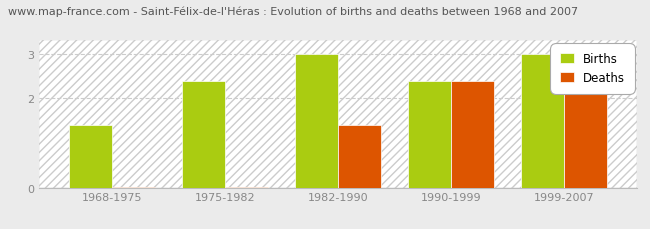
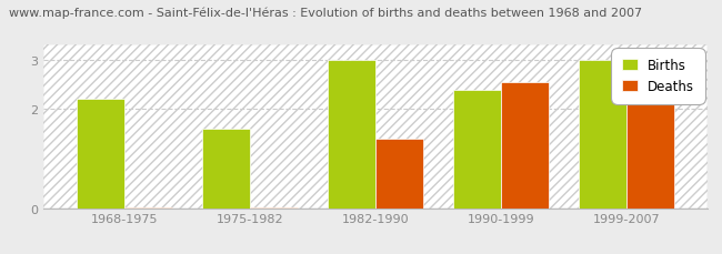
Births/1968-1975: 1.4 -> 2.2
Births/1975-1982: 2.4 -> 1.6
Deaths/1990-1999: 2.40 -> 2.55
